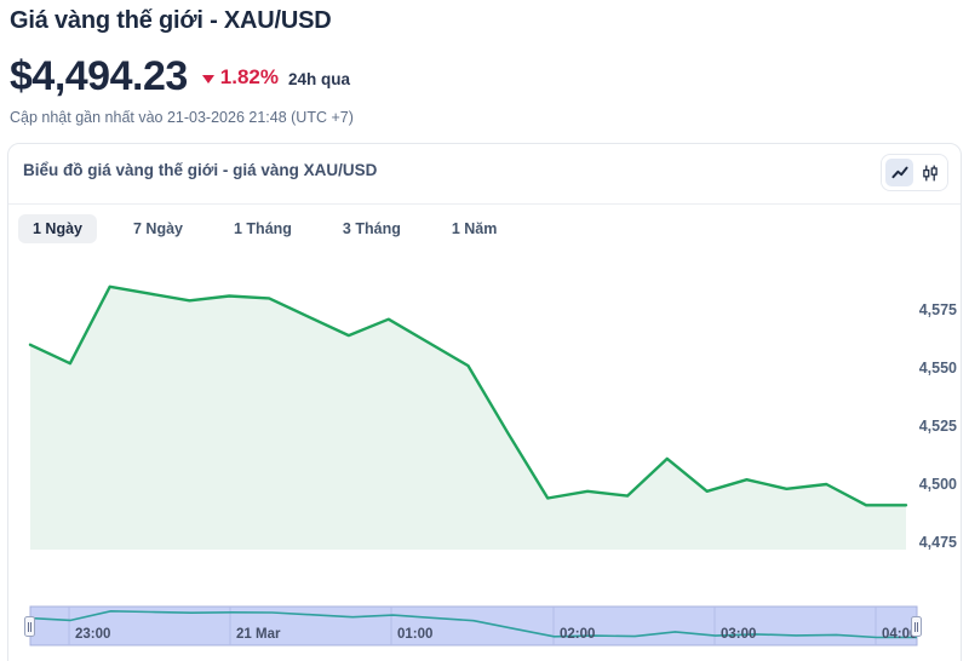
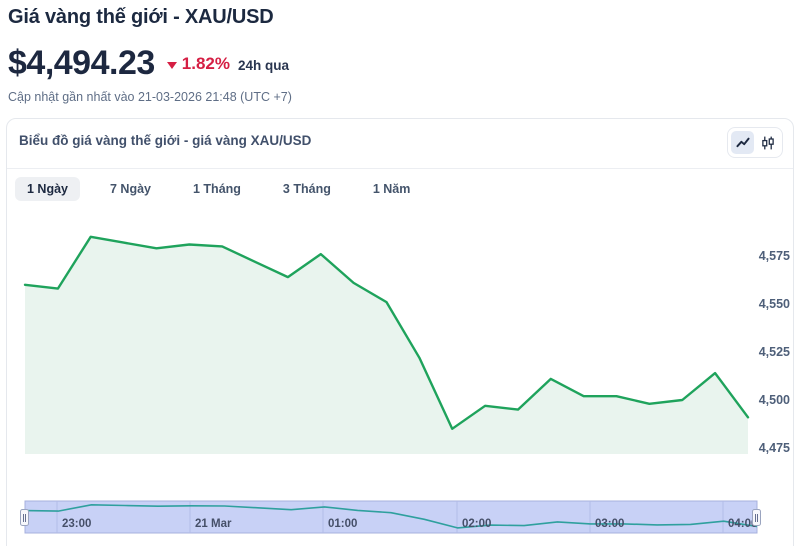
23:00: 4552 -> 4558
01:00: 4571 -> 4576
02:00: 4494 -> 4485
03:00: 4497 -> 4502
04:00: 4491 -> 4514
